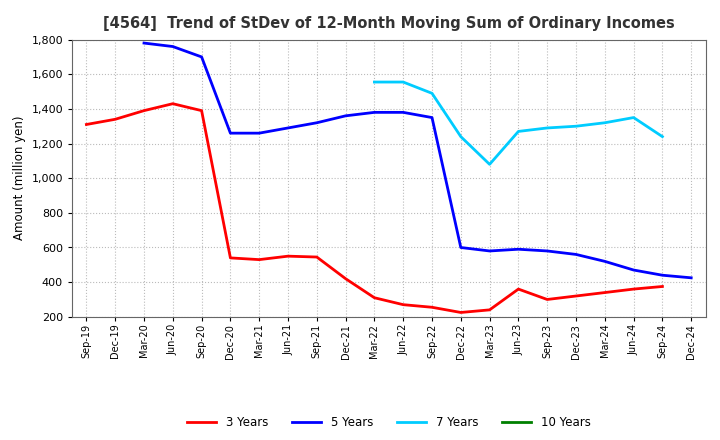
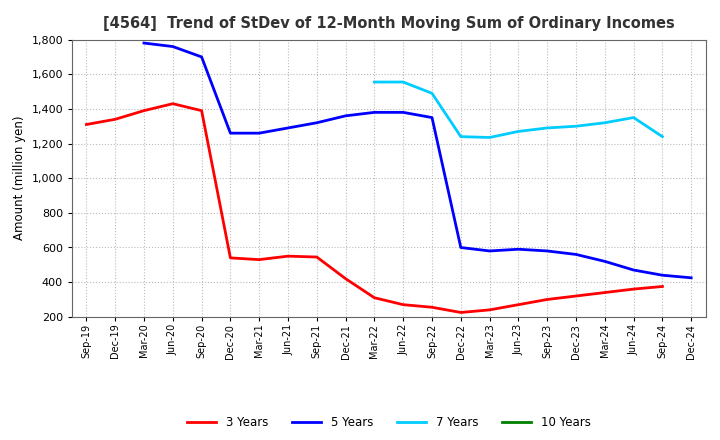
7 Years/Mar-23: 1,080 -> 1,240
3 Years/Jun-23: 360 -> 270
